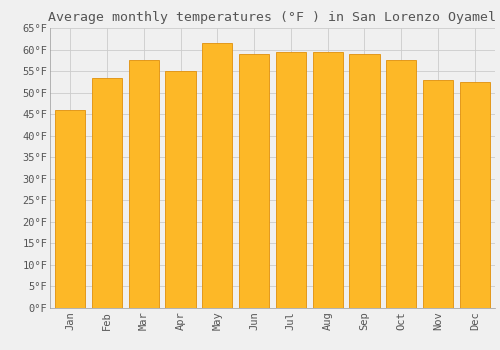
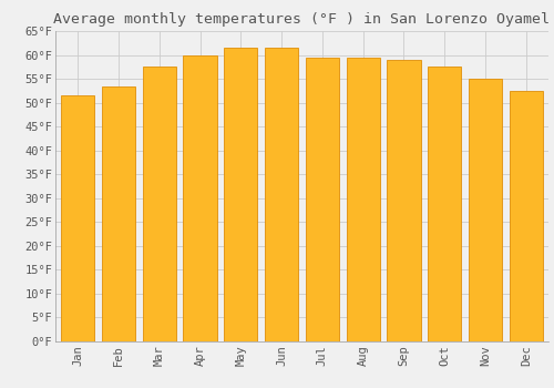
Jan: 46.0°F -> 51.5°F
Apr: 55.0°F -> 60.0°F
Jun: 59.0°F -> 61.5°F
Nov: 53.0°F -> 55.0°F
